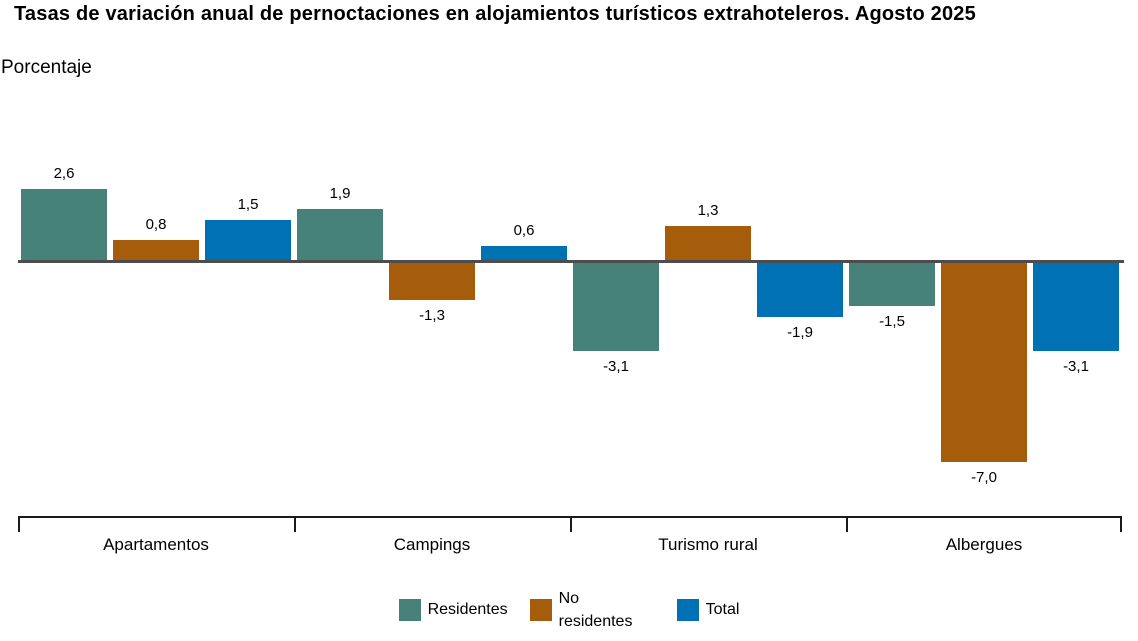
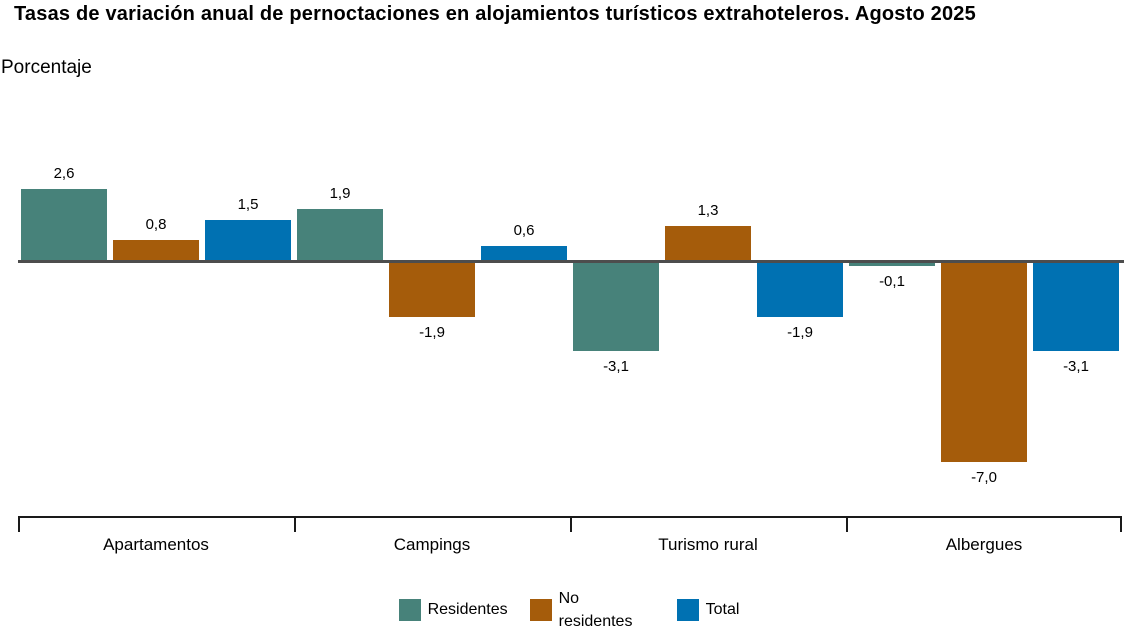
No residentes/Campings: -1,3 -> -1,9
Residentes/Albergues: -1,5 -> -0,1
